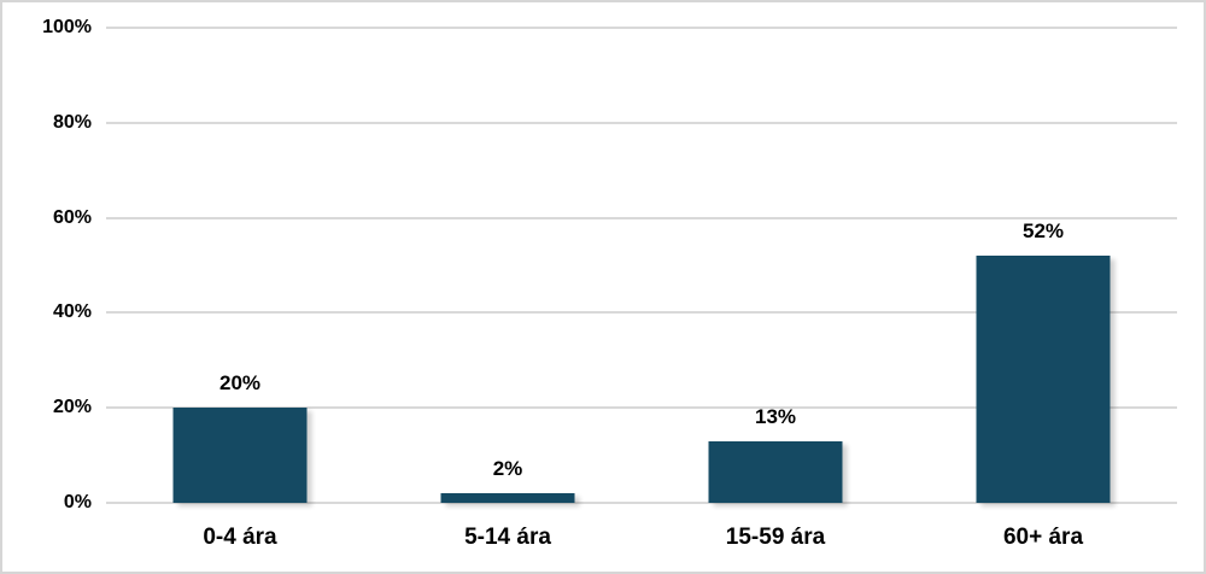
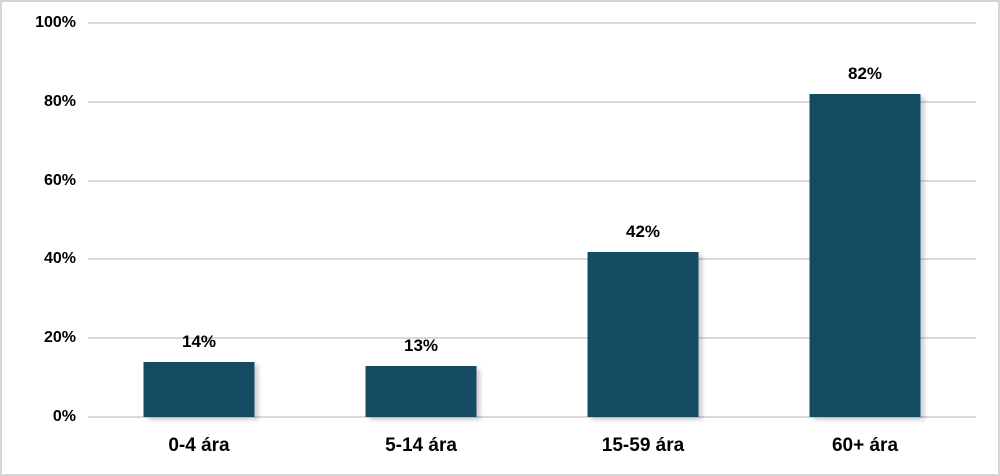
0-4 ára: 20% -> 14%
5-14 ára: 2% -> 13%
15-59 ára: 13% -> 42%
60+ ára: 52% -> 82%
